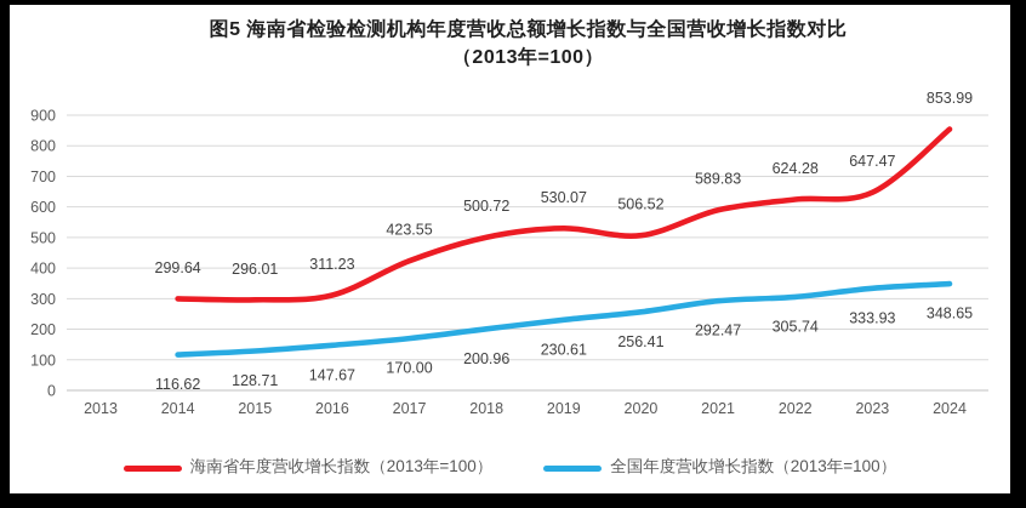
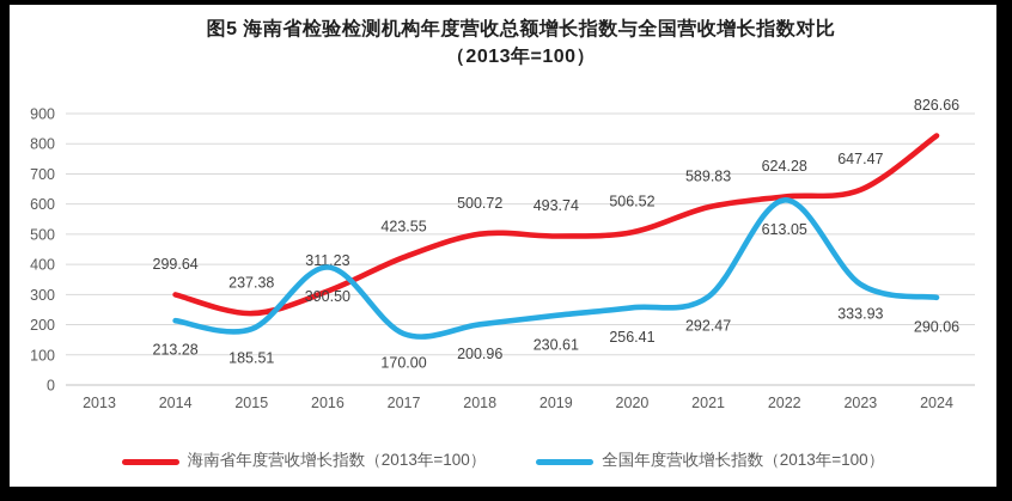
全国年度营收增长指数（2013年=100）/2014: 116.62 -> 213.28
海南省年度营收增长指数（2013年=100）/2015: 296.01 -> 237.38
全国年度营收增长指数（2013年=100）/2015: 128.71 -> 185.51
全国年度营收增长指数（2013年=100）/2016: 147.67 -> 390.50
海南省年度营收增长指数（2013年=100）/2019: 530.07 -> 493.74
全国年度营收增长指数（2013年=100）/2022: 305.74 -> 613.05
海南省年度营收增长指数（2013年=100）/2024: 853.99 -> 826.66
全国年度营收增长指数（2013年=100）/2024: 348.65 -> 290.06
